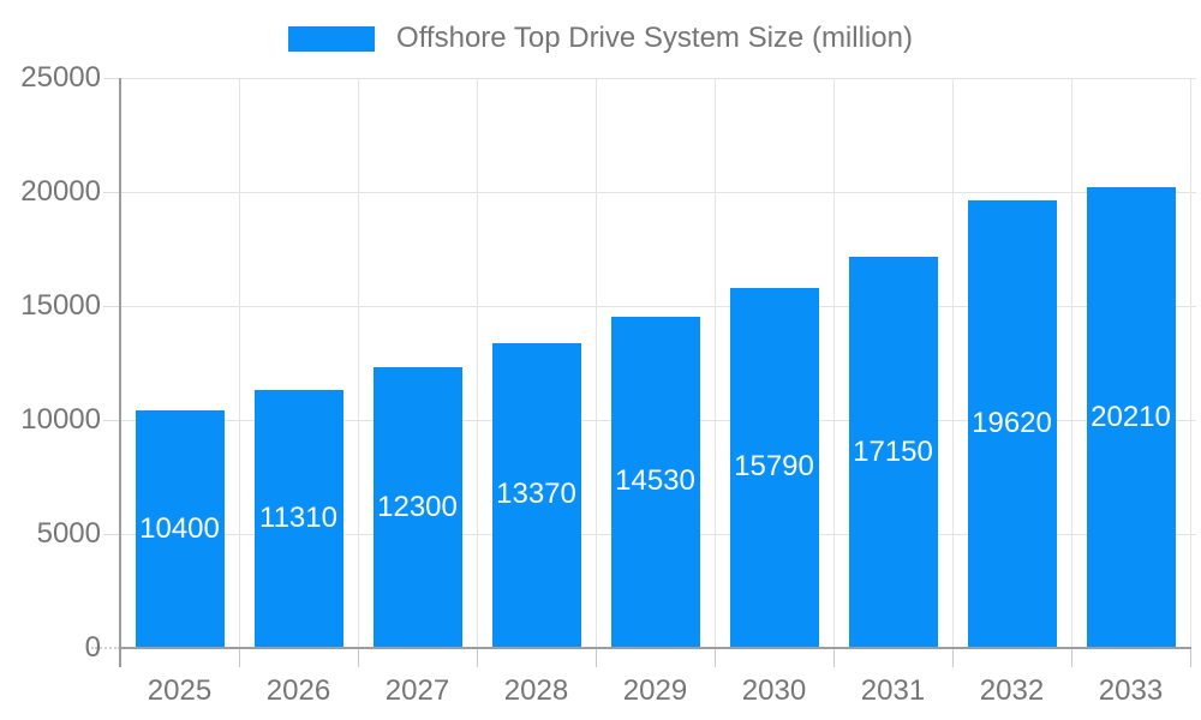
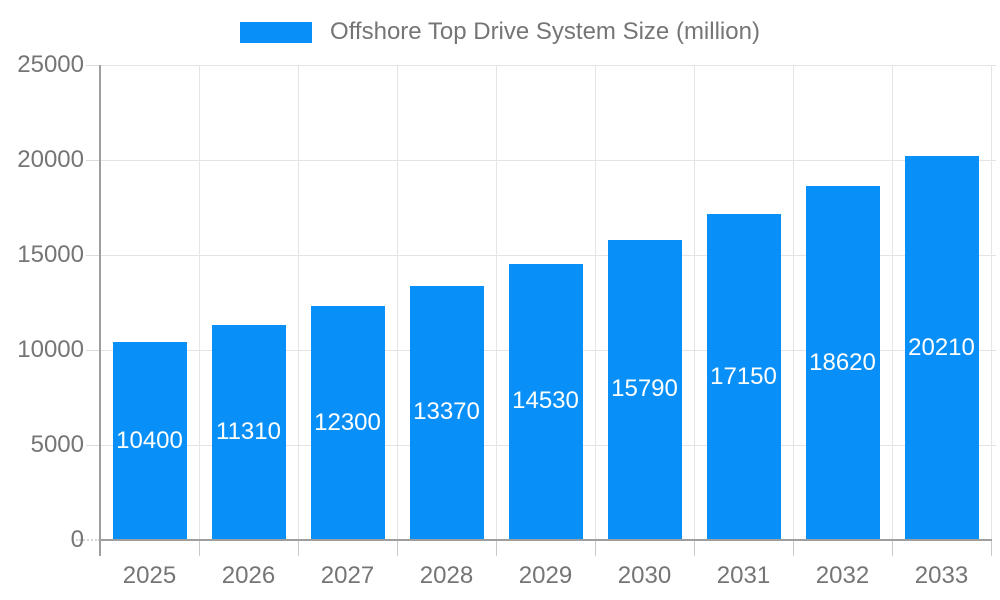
2032: 19620 -> 18620
